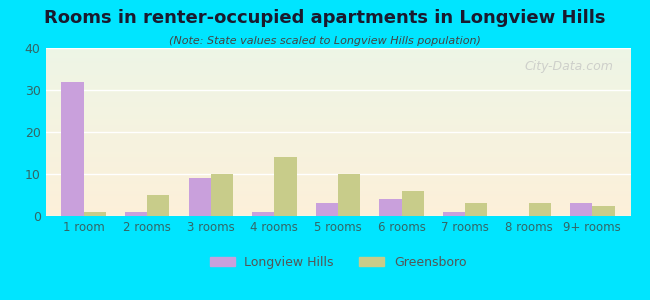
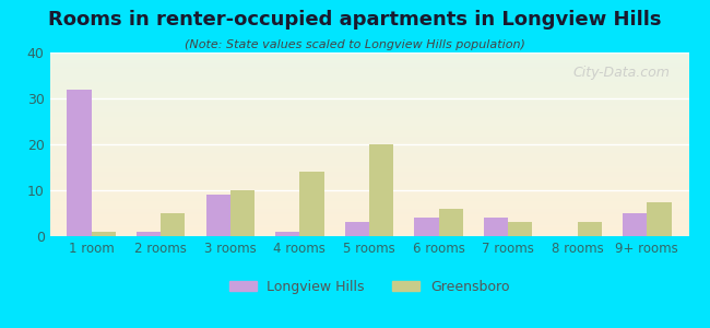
Greensboro/5 rooms: 10.0 -> 20.0
Longview Hills/7 rooms: 1 -> 4
Longview Hills/9+ rooms: 3 -> 5
Greensboro/9+ rooms: 2.5 -> 7.5
